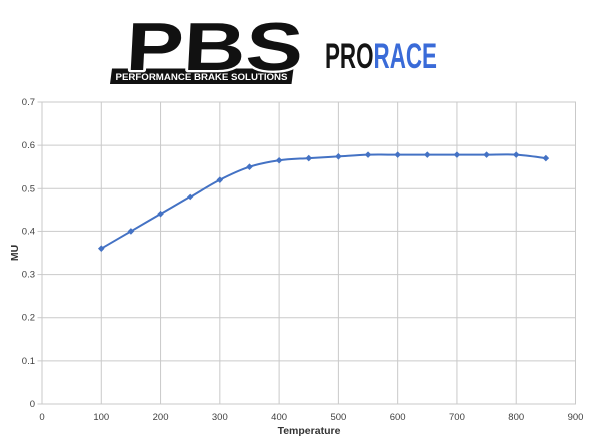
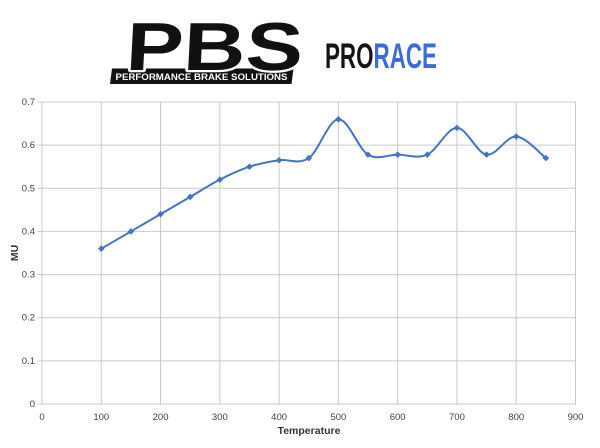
500: 0.57 -> 0.66
700: 0.58 -> 0.64
800: 0.58 -> 0.62
